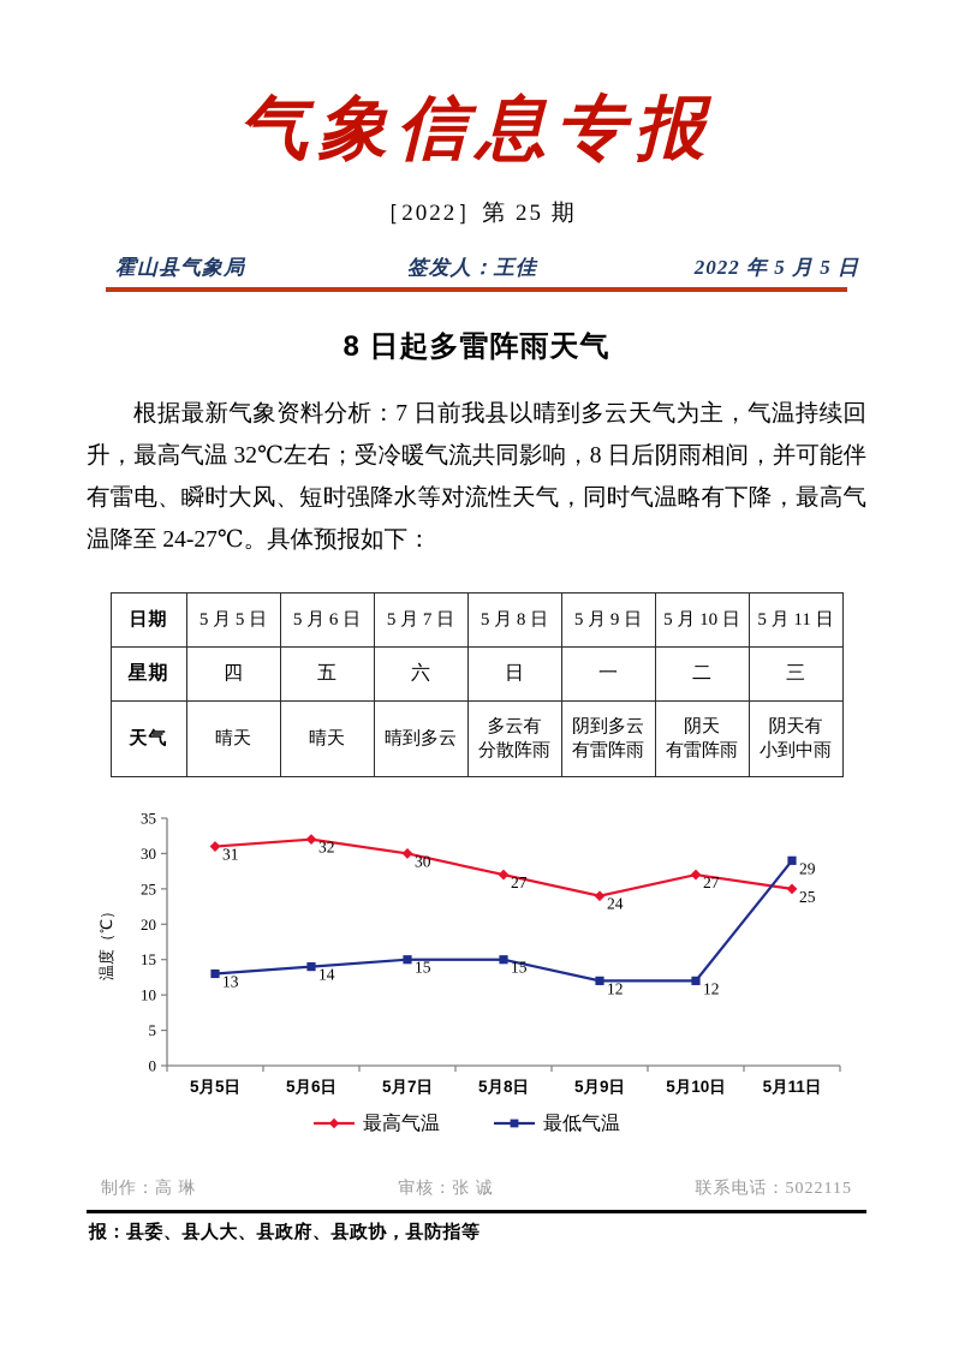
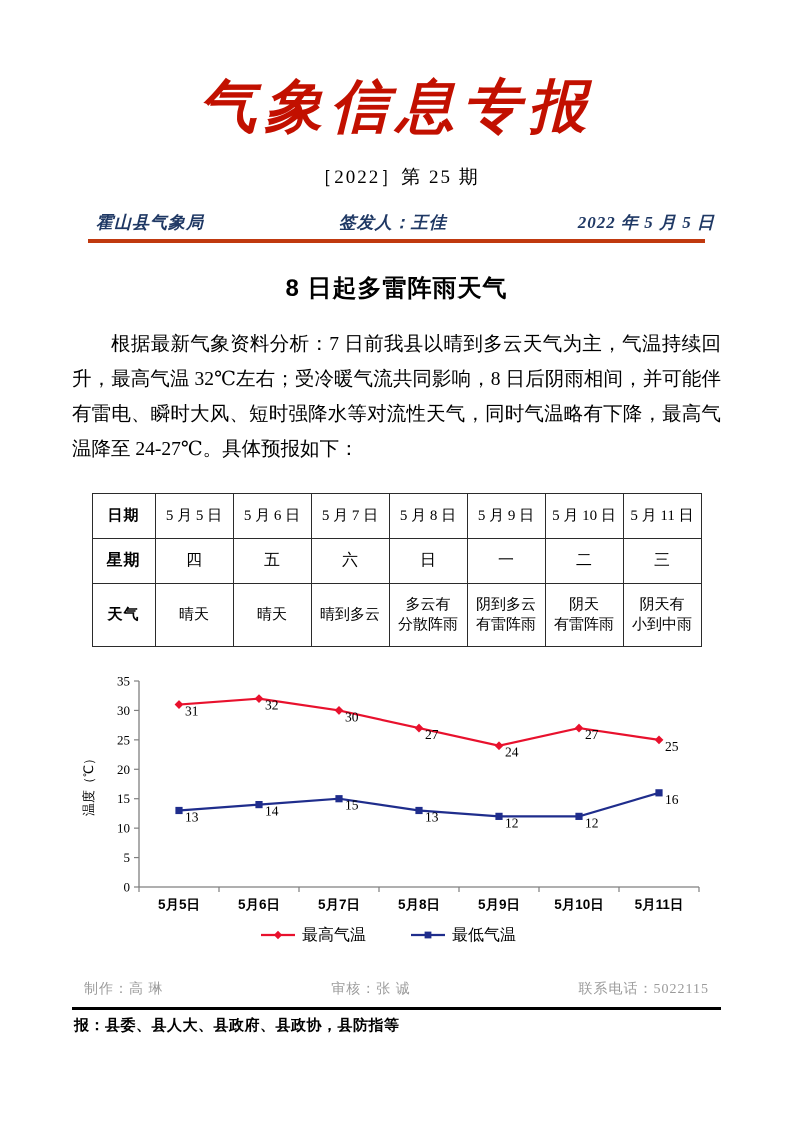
最低气温/5月8日: 15 -> 13
最低气温/5月11日: 29 -> 16
